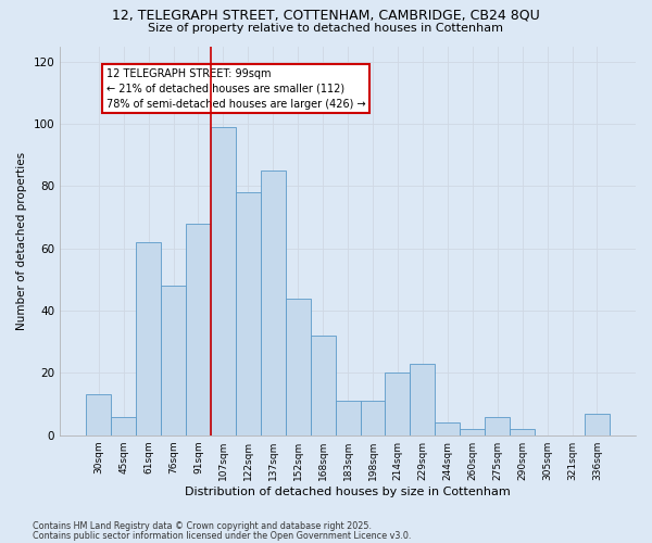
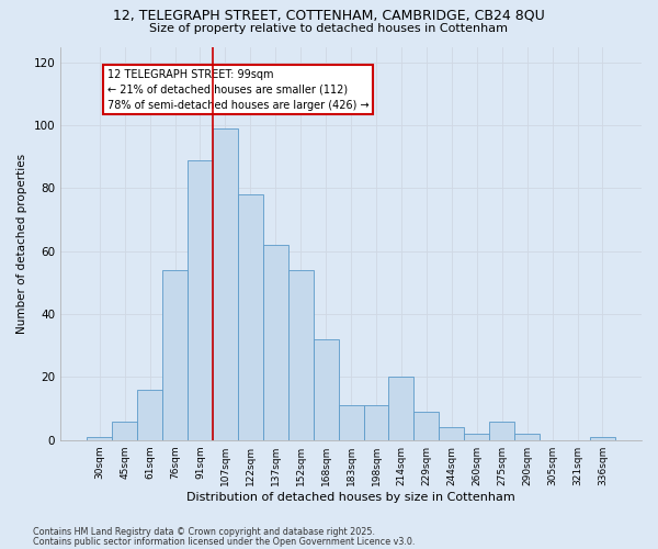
30sqm: 13 -> 1
61sqm: 62 -> 16
76sqm: 48 -> 54
91sqm: 68 -> 89
137sqm: 85 -> 62
152sqm: 44 -> 54
229sqm: 23 -> 9
336sqm: 7 -> 1
